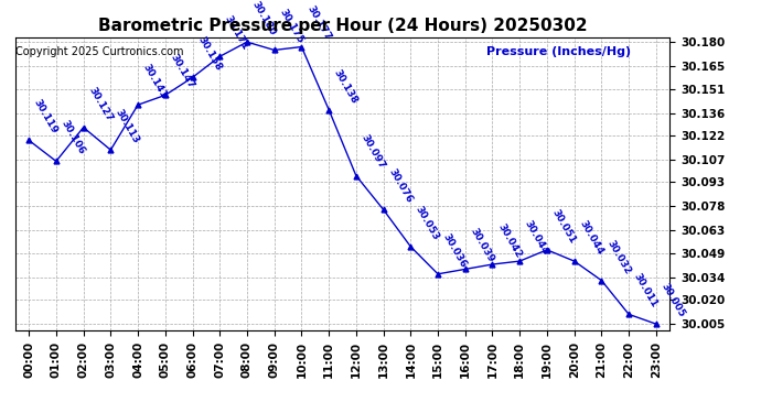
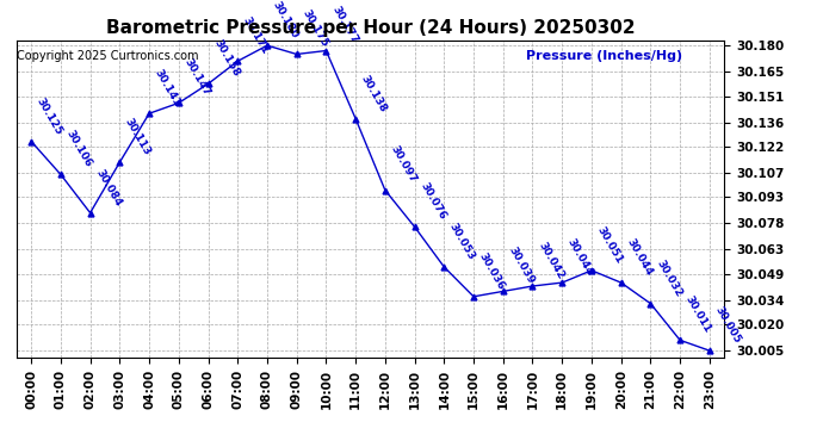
00:00: 30.119 -> 30.125
02:00: 30.127 -> 30.084
